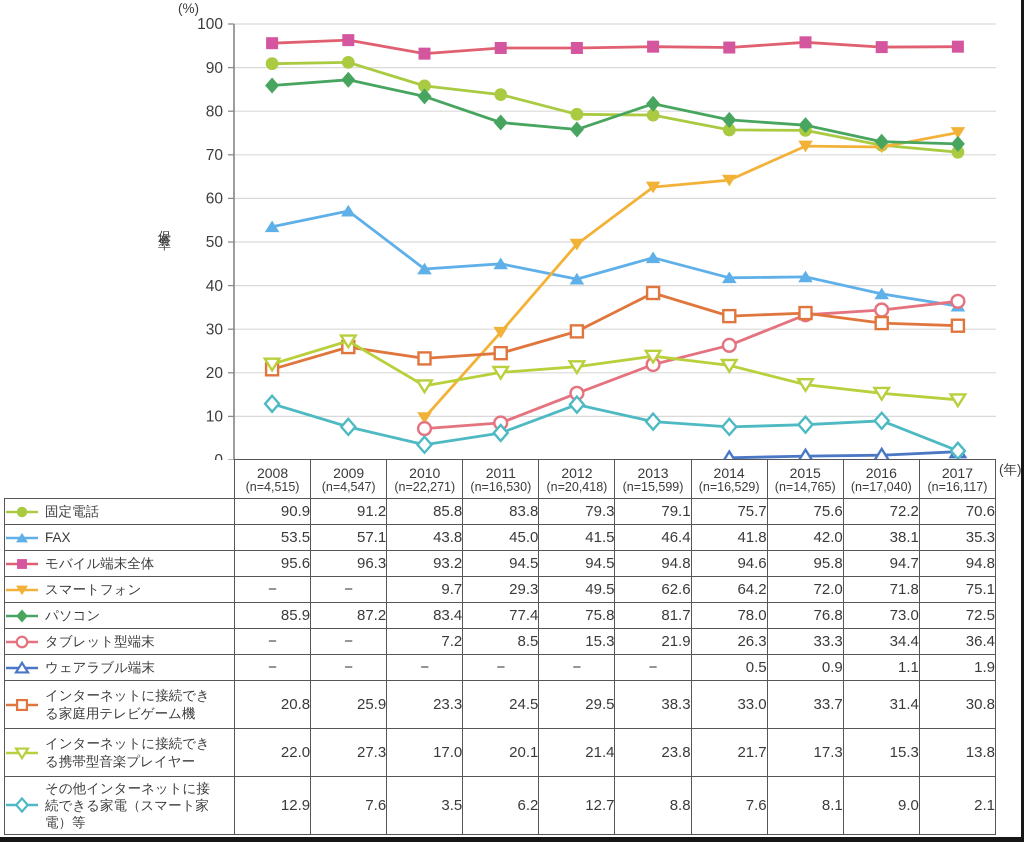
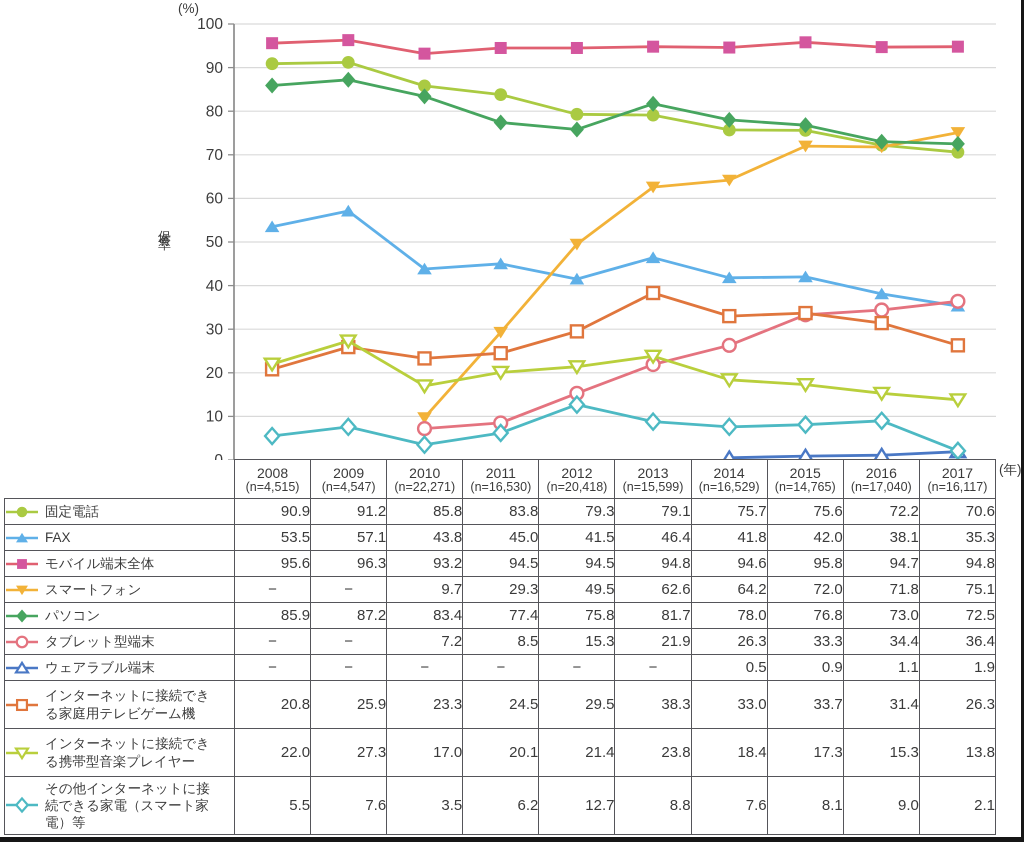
その他インターネットに接続できる家電（スマート家電）等/2008: 12.9 -> 5.5
インターネットに接続できる携帯型音楽プレイヤー/2014: 21.7 -> 18.4
インターネットに接続できる家庭用テレビゲーム機/2017: 30.8 -> 26.3
